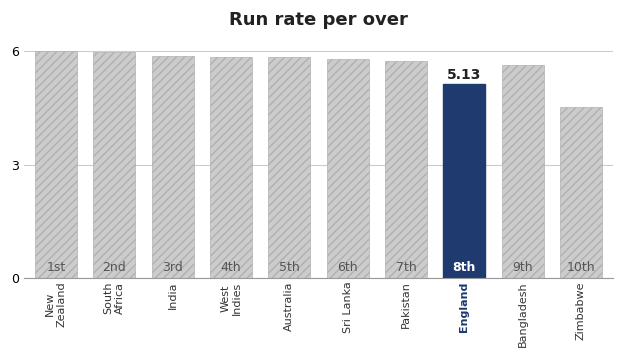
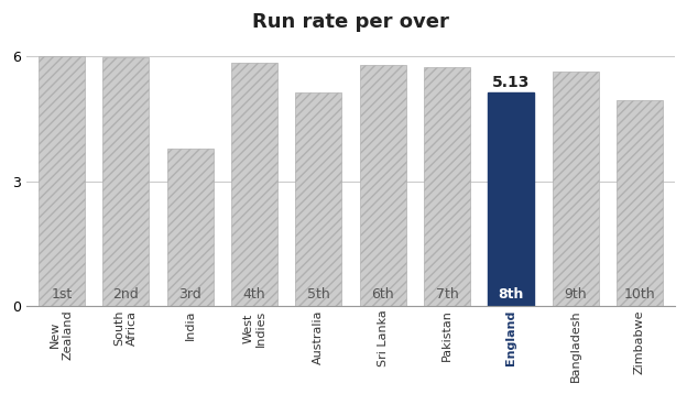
India: 5.88 -> 3.80
Australia: 5.84 -> 5.15
Zimbabwe: 4.52 -> 4.95
